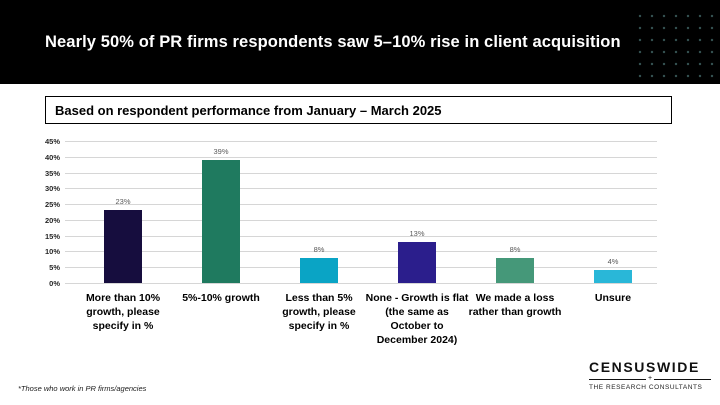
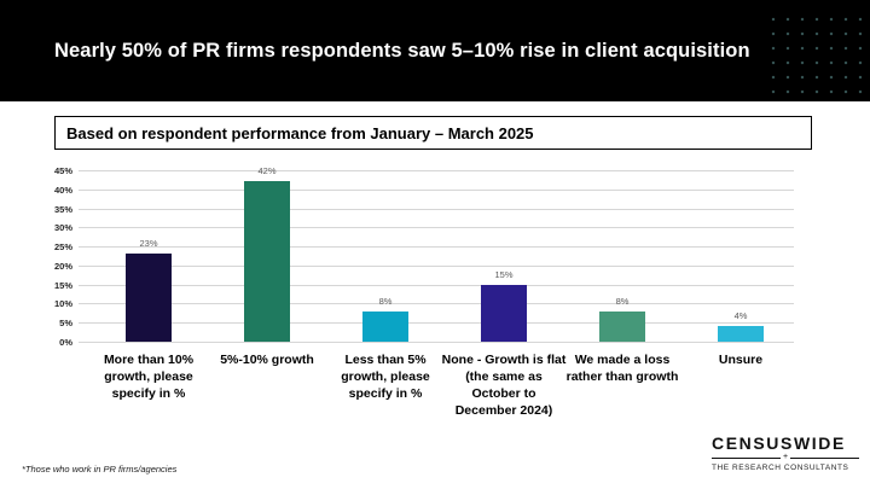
5%-10% growth: 39% -> 42%
None - Growth is flat (the same as October to December 2024): 13% -> 15%
